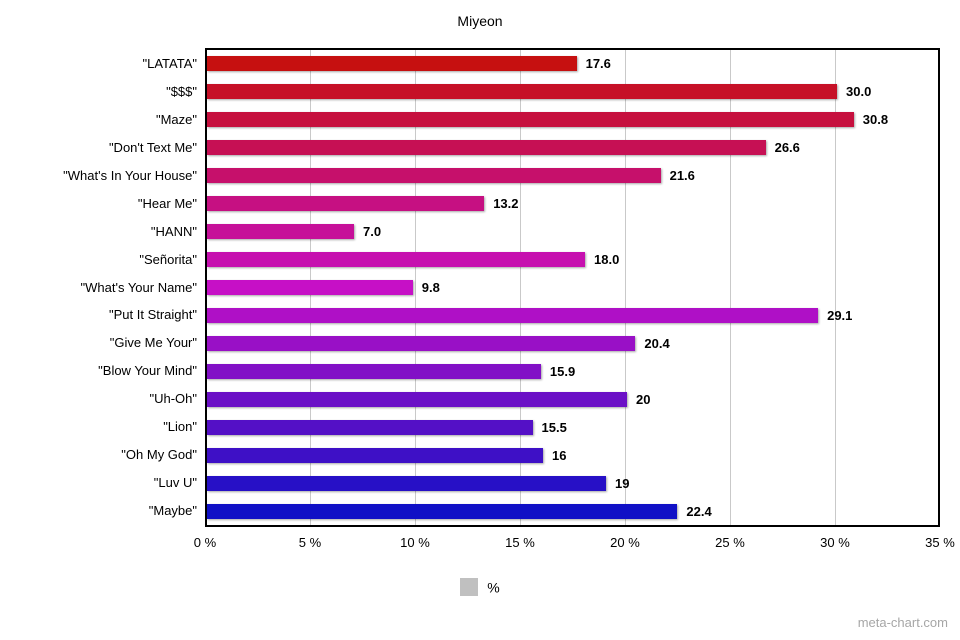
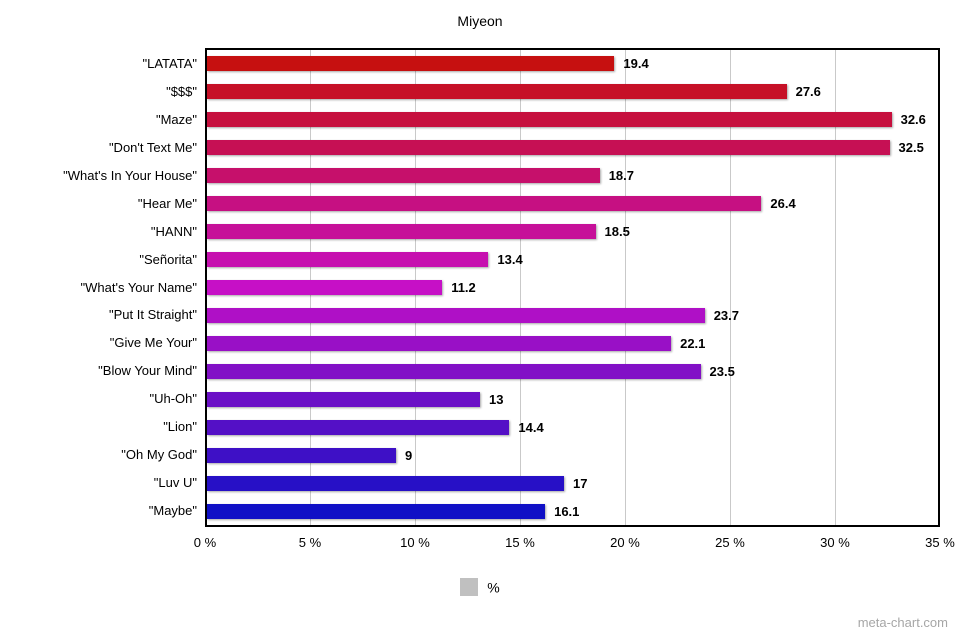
"LATATA": 17.6 -> 19.4
"$$$": 30.0 -> 27.6
"Maze": 30.8 -> 32.6
"Don't Text Me": 26.6 -> 32.5
"What's In Your House": 21.6 -> 18.7
"Hear Me": 13.2 -> 26.4
"HANN": 7.0 -> 18.5
"Señorita": 18.0 -> 13.4
"What's Your Name": 9.8 -> 11.2
"Put It Straight": 29.1 -> 23.7
"Give Me Your": 20.4 -> 22.1
"Blow Your Mind": 15.9 -> 23.5
"Uh-Oh": 20 -> 13
"Lion": 15.5 -> 14.4
"Oh My God": 16 -> 9
"Luv U": 19 -> 17
"Maybe": 22.4 -> 16.1
